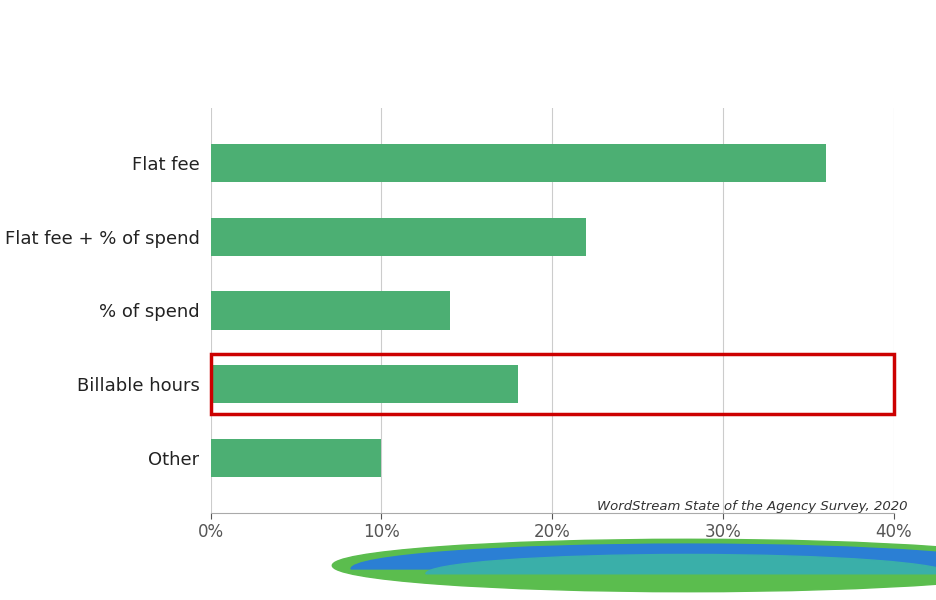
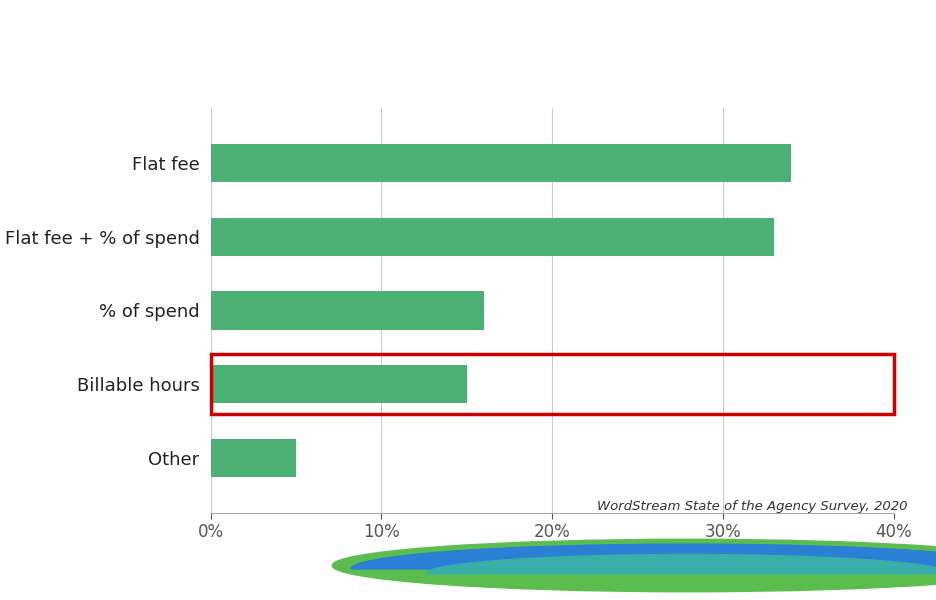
Flat fee: 36% -> 34%
Flat fee + % of spend: 22% -> 33%
% of spend: 14% -> 16%
Billable hours: 18% -> 15%
Other: 10% -> 5%
